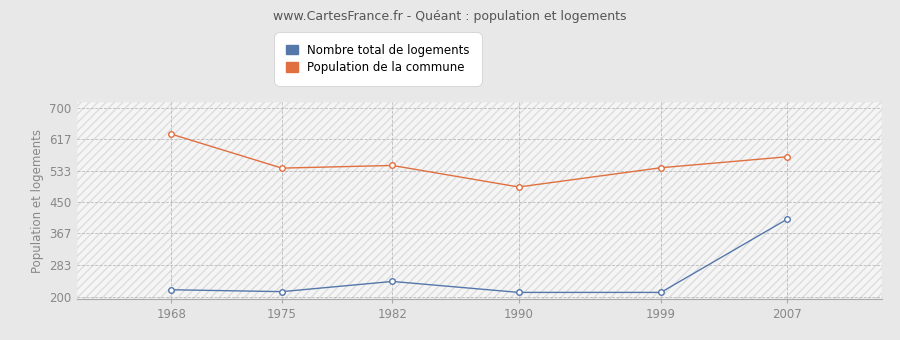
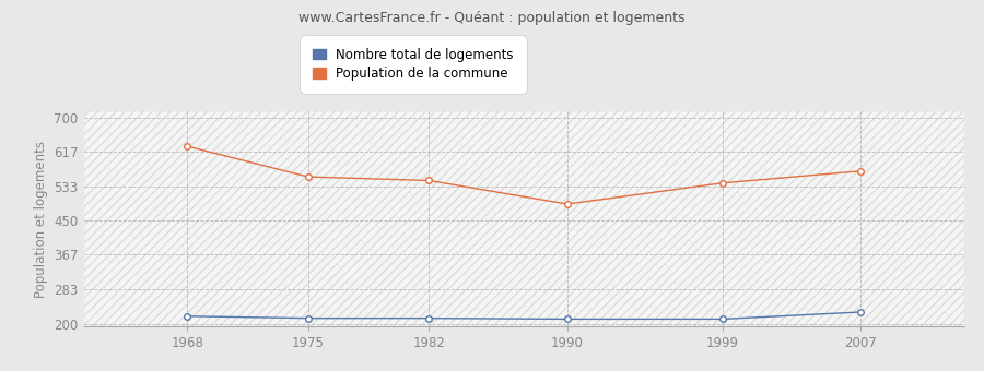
Population de la commune/1975: 540 -> 556
Nombre total de logements/1982: 240 -> 213
Nombre total de logements/2007: 405 -> 228
